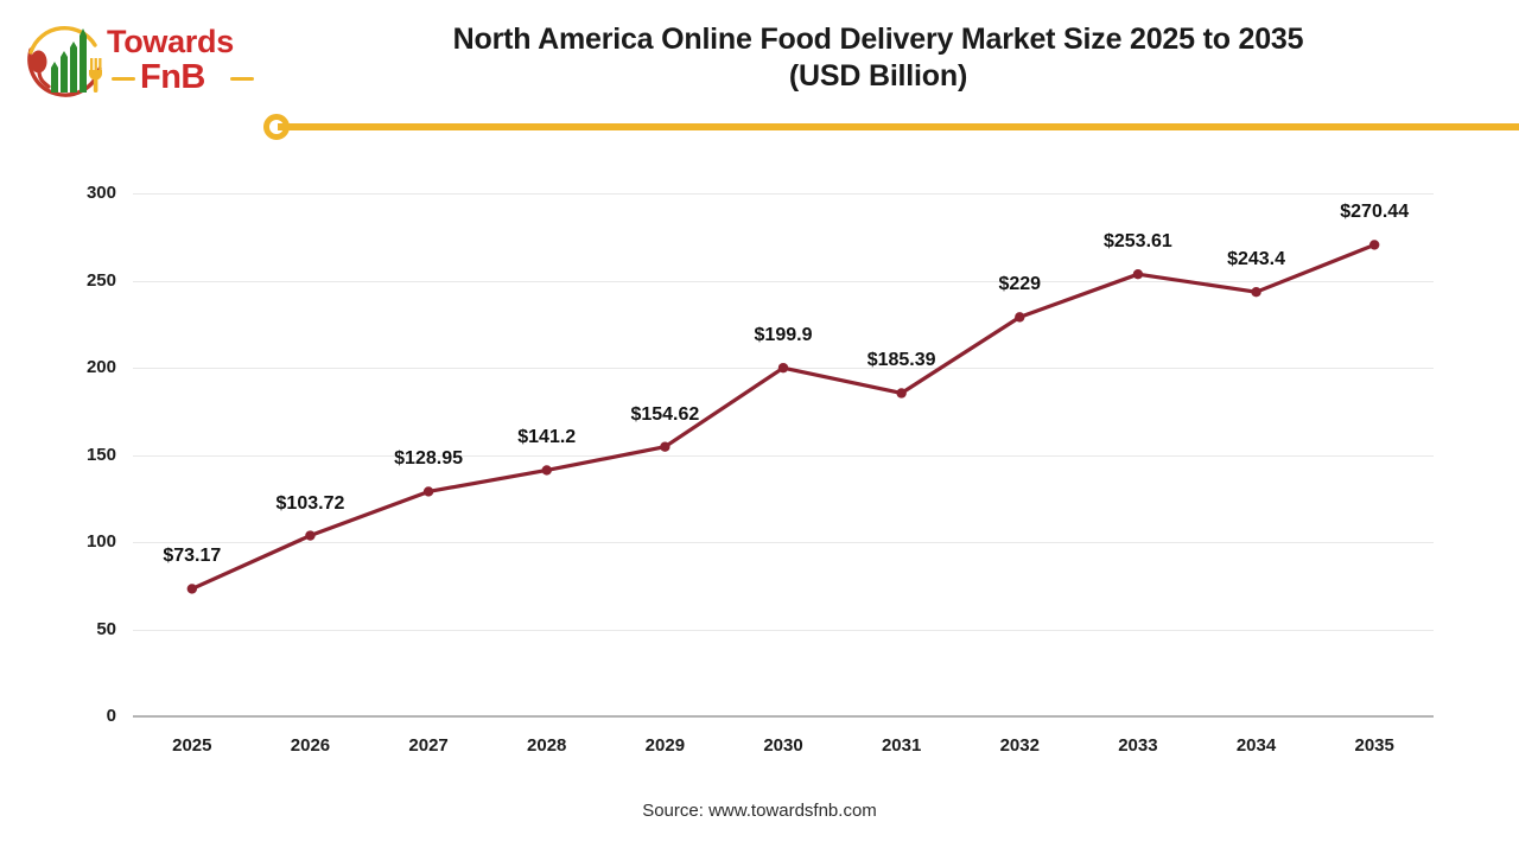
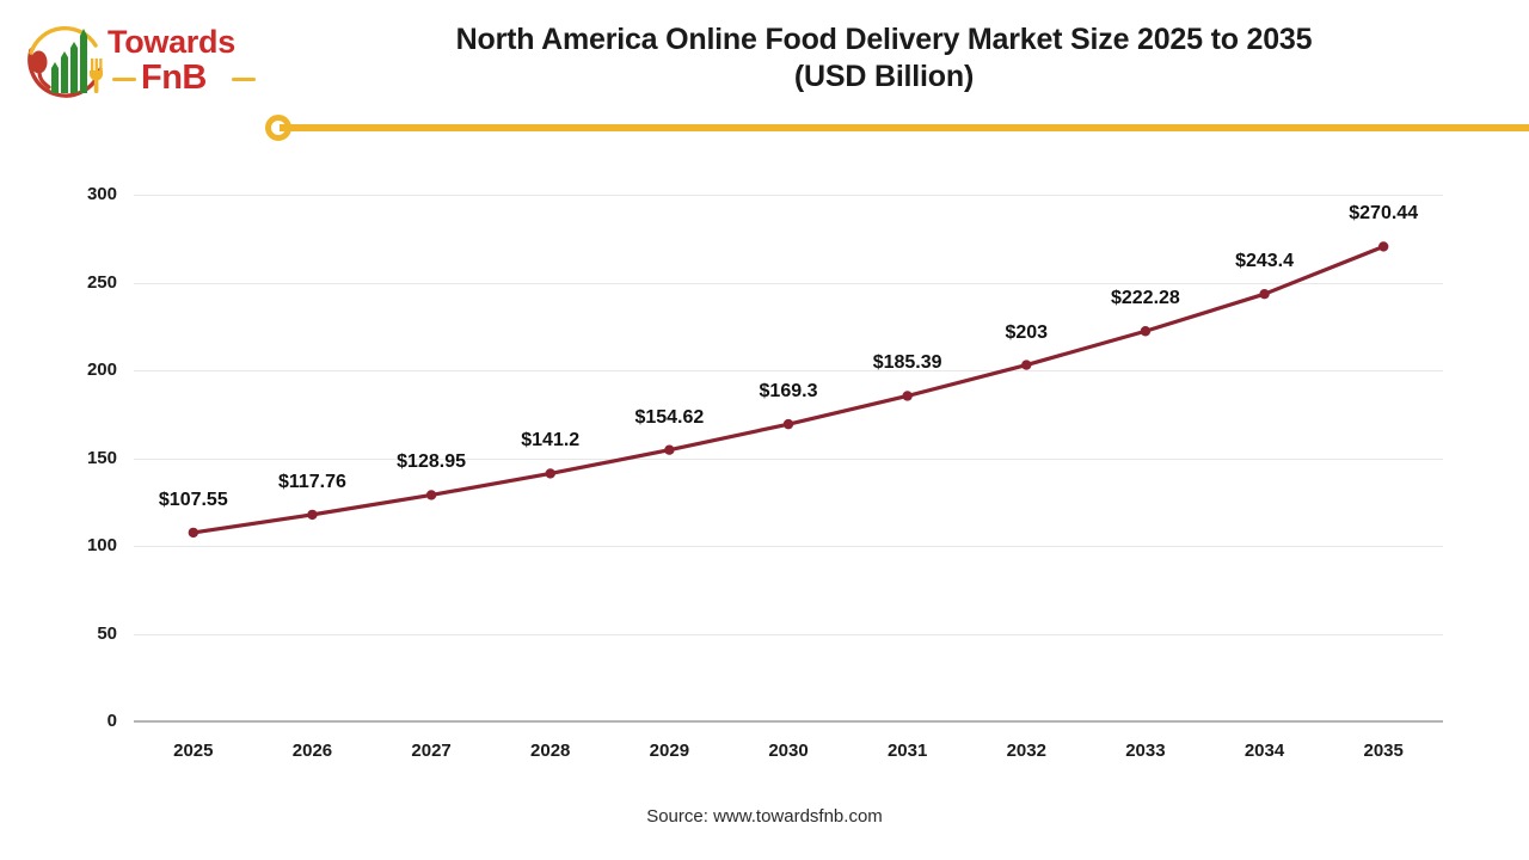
2025: $73.17 -> $107.55
2026: $103.72 -> $117.76
2030: $199.9 -> $169.3
2032: $229 -> $203
2033: $253.61 -> $222.28
